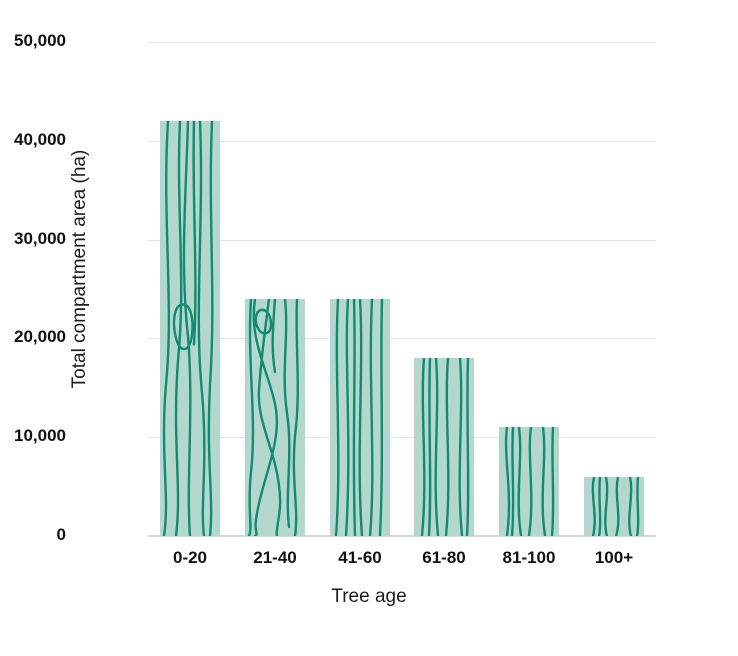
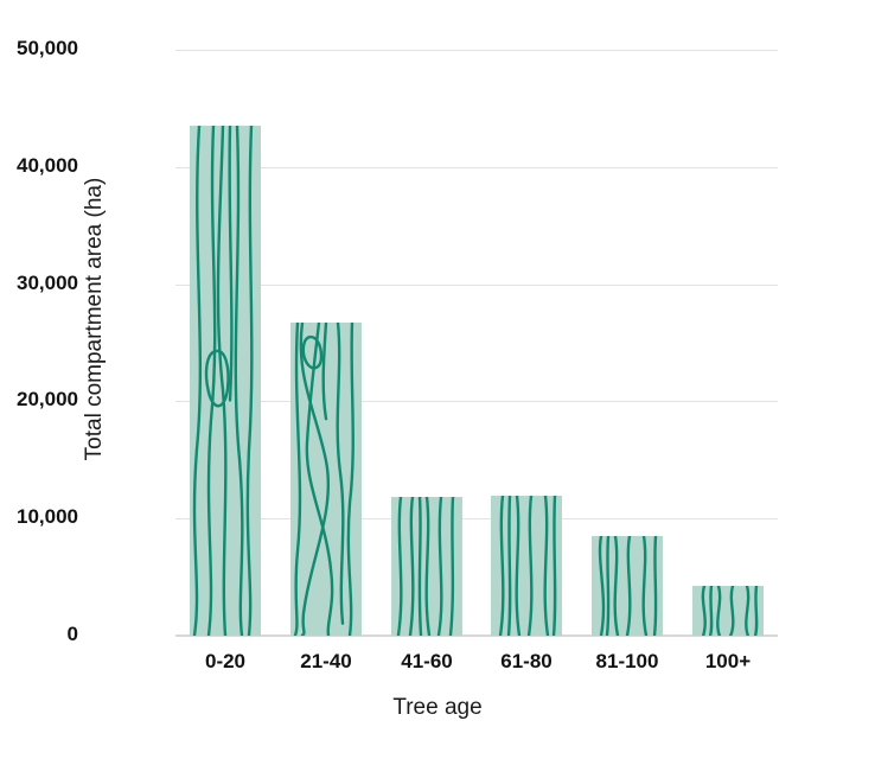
0-20: 42000 -> 44000
21-40: 24000 -> 27000
41-60: 24000 -> 12000
61-80: 18000 -> 12000
81-100: 11000 -> 8000
100+: 6000 -> 4000
